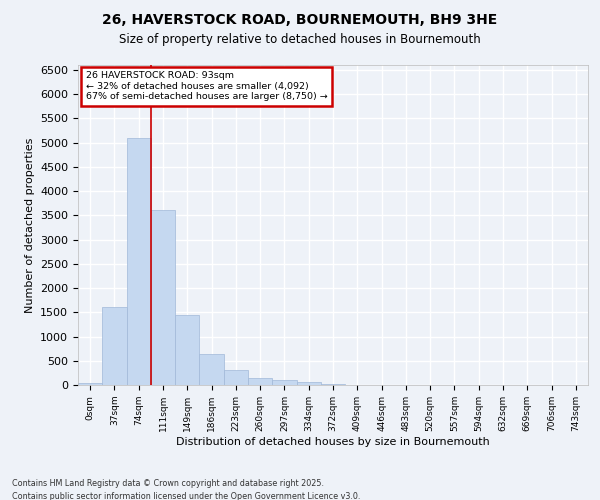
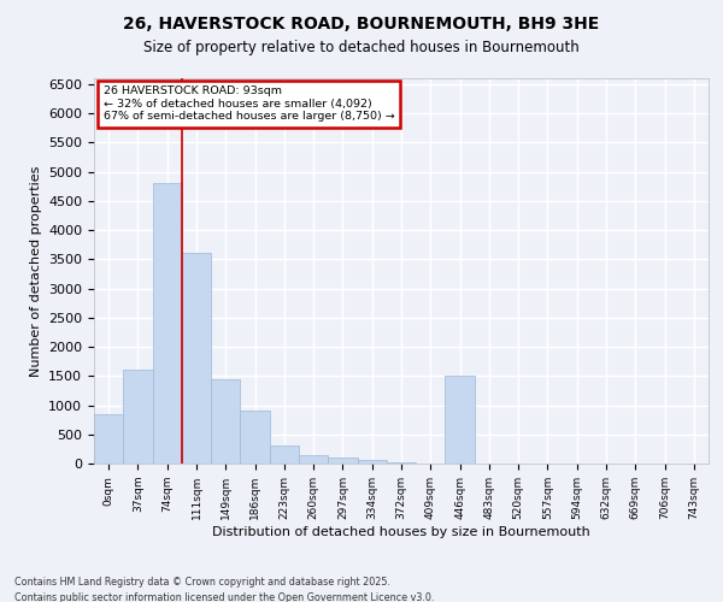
0sqm: 50 -> 850
74sqm: 5100 -> 4800
186sqm: 630 -> 900
446sqm: 0 -> 1500
